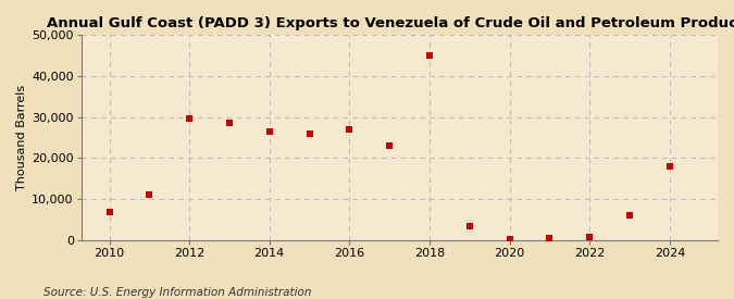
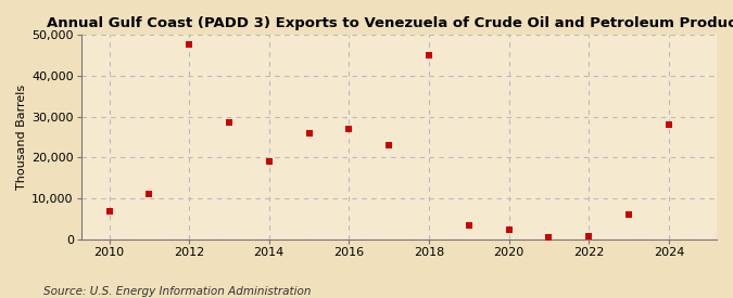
2012: 29,500 -> 47,500
2014: 26,500 -> 19,000
2020: 200 -> 2,500
2024: 18,000 -> 28,000
